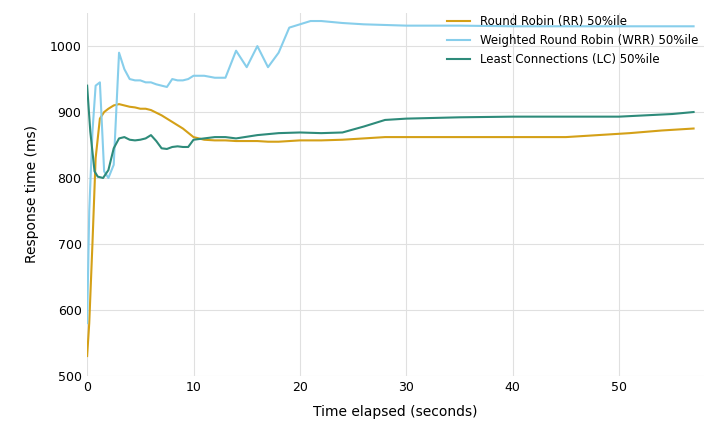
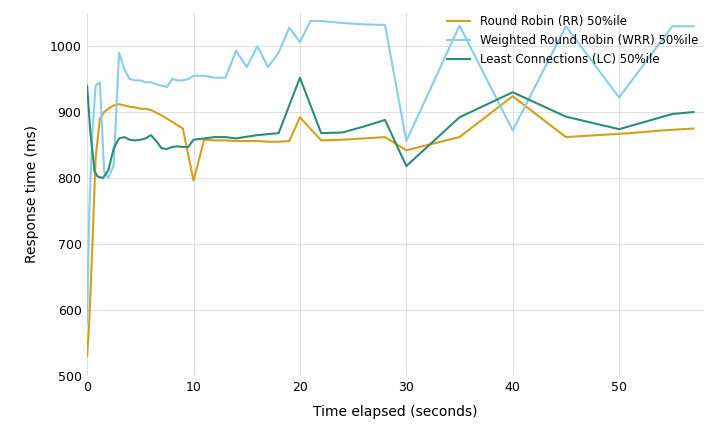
Round Robin (RR) 50%ile/10: 862 -> 796
Round Robin (RR) 50%ile/20: 857 -> 892
Weighted Round Robin (WRR) 50%ile/20: 1033 -> 1006
Least Connections (LC) 50%ile/20: 869 -> 952
Round Robin (RR) 50%ile/30: 862 -> 842
Weighted Round Robin (WRR) 50%ile/30: 1031 -> 856
Least Connections (LC) 50%ile/30: 890 -> 818
Round Robin (RR) 50%ile/40: 862 -> 924
Weighted Round Robin (WRR) 50%ile/40: 1030 -> 872
Least Connections (LC) 50%ile/40: 893 -> 930
Weighted Round Robin (WRR) 50%ile/50: 1030 -> 922
Least Connections (LC) 50%ile/50: 893 -> 874
